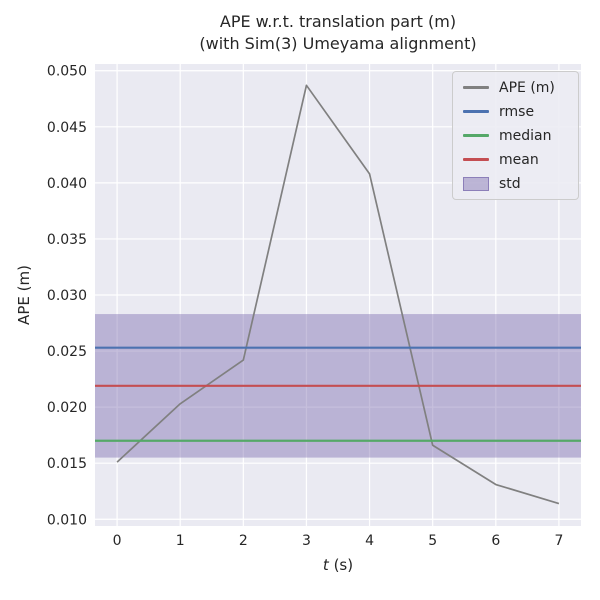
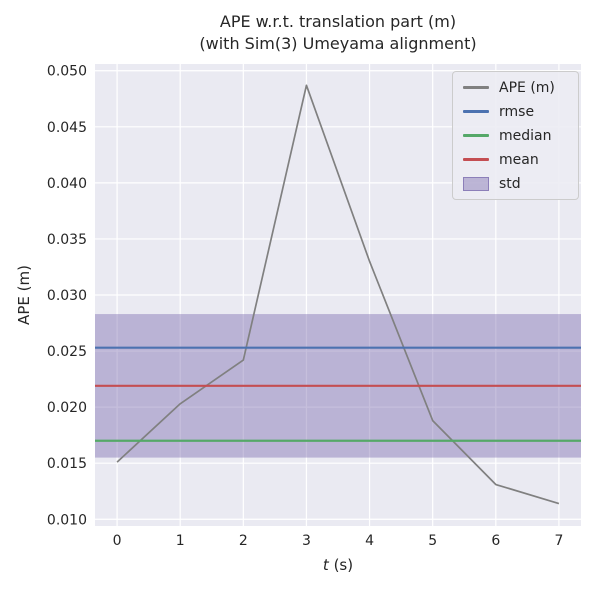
4: 0.0408 -> 0.0330
5: 0.0166 -> 0.0188
